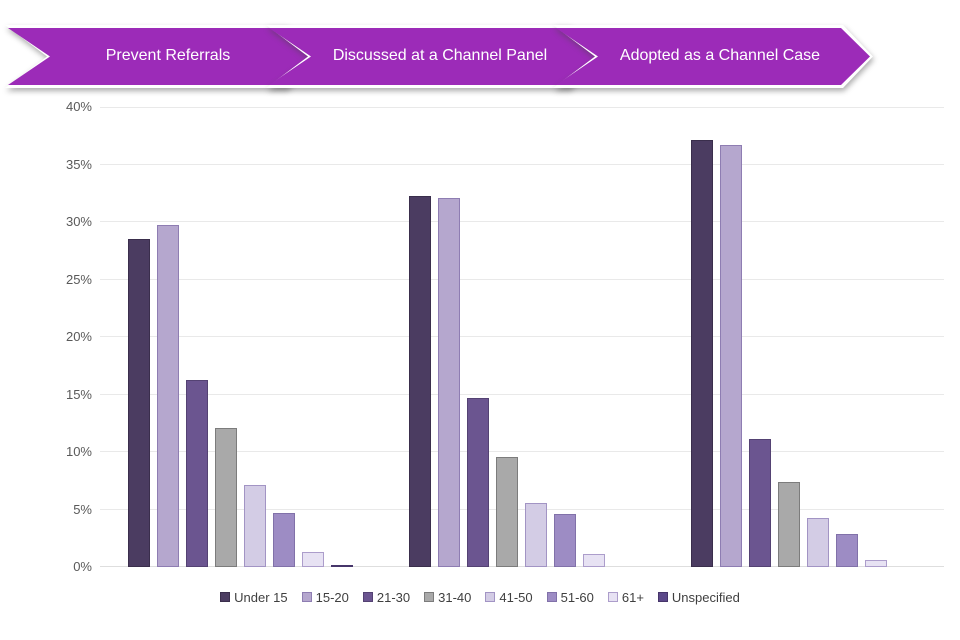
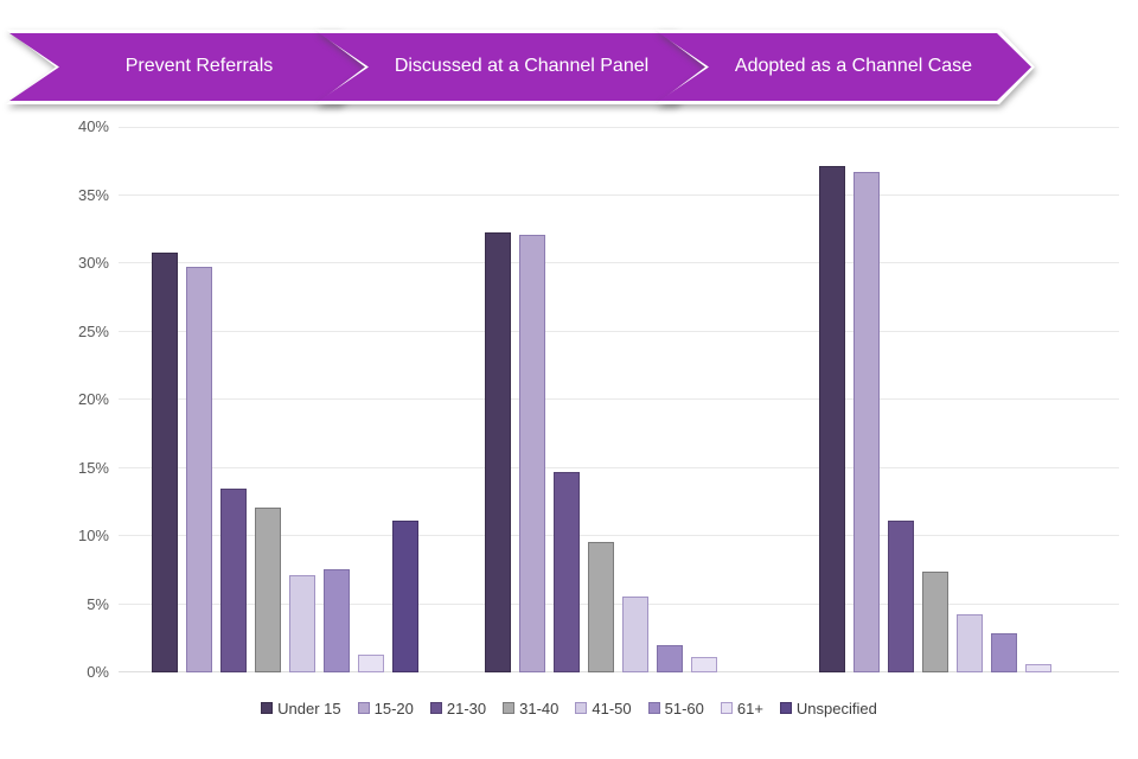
Under 15/Prevent Referrals: 28.5% -> 30.8%
21-30/Prevent Referrals: 16.3% -> 13.5%
51-60/Prevent Referrals: 4.7% -> 7.6%
Unspecified/Prevent Referrals: 0.2% -> 11.1%
51-60/Discussed at a Channel Panel: 4.6% -> 2.0%
